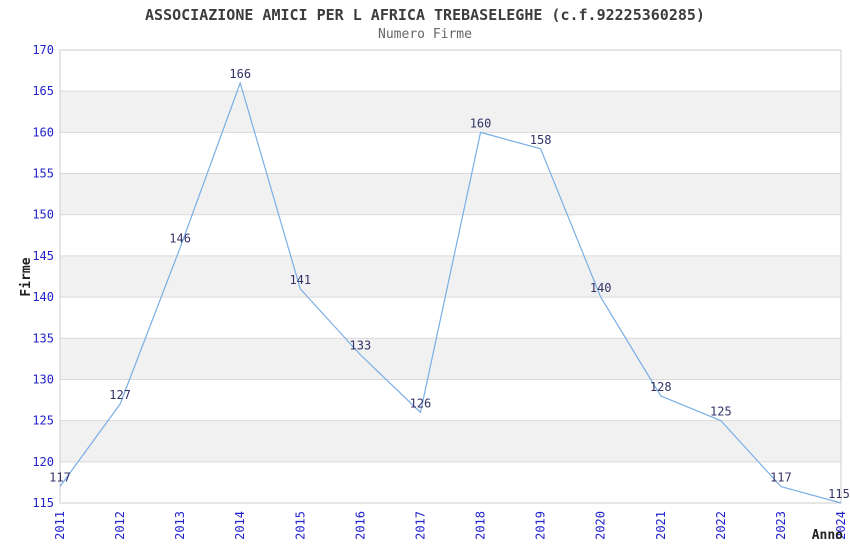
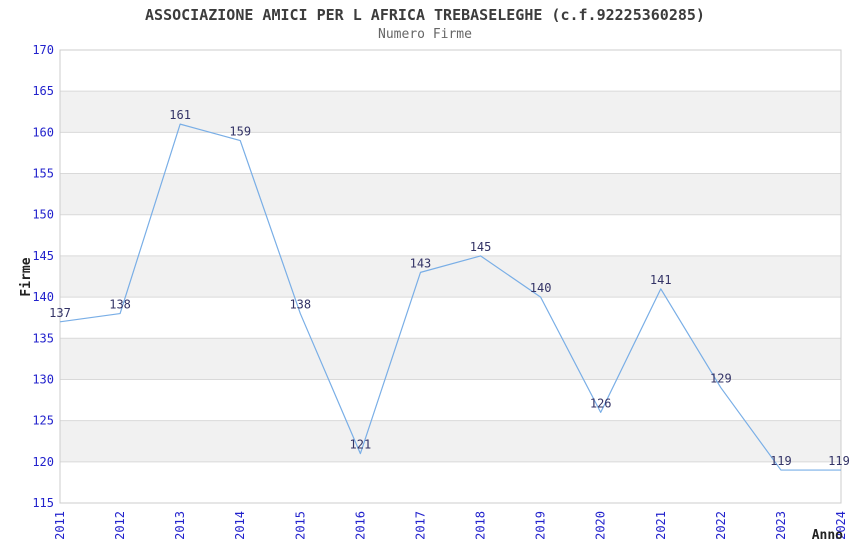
2011: 117 -> 137
2012: 127 -> 138
2013: 146 -> 161
2014: 166 -> 159
2015: 141 -> 138
2016: 133 -> 121
2017: 126 -> 143
2018: 160 -> 145
2019: 158 -> 140
2020: 140 -> 126
2021: 128 -> 141
2022: 125 -> 129
2023: 117 -> 119
2024: 115 -> 119
